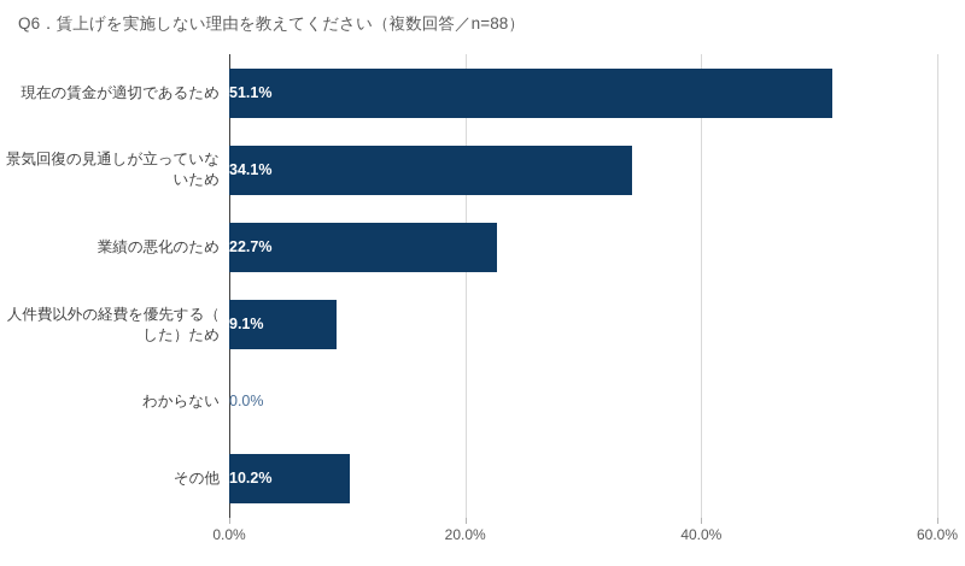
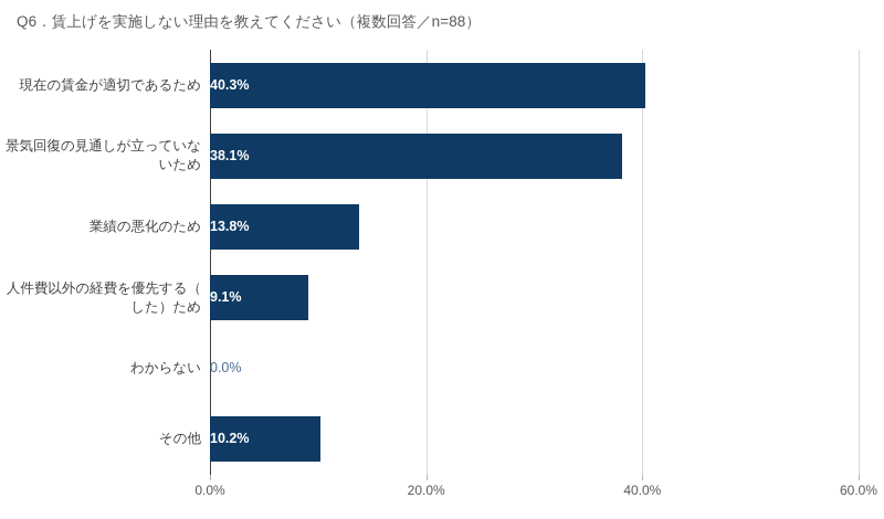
現在の賃金が適切であるため: 51.1% -> 40.3%
景気回復の見通しが立っていな いため: 34.1% -> 38.1%
業績の悪化のため: 22.7% -> 13.8%
